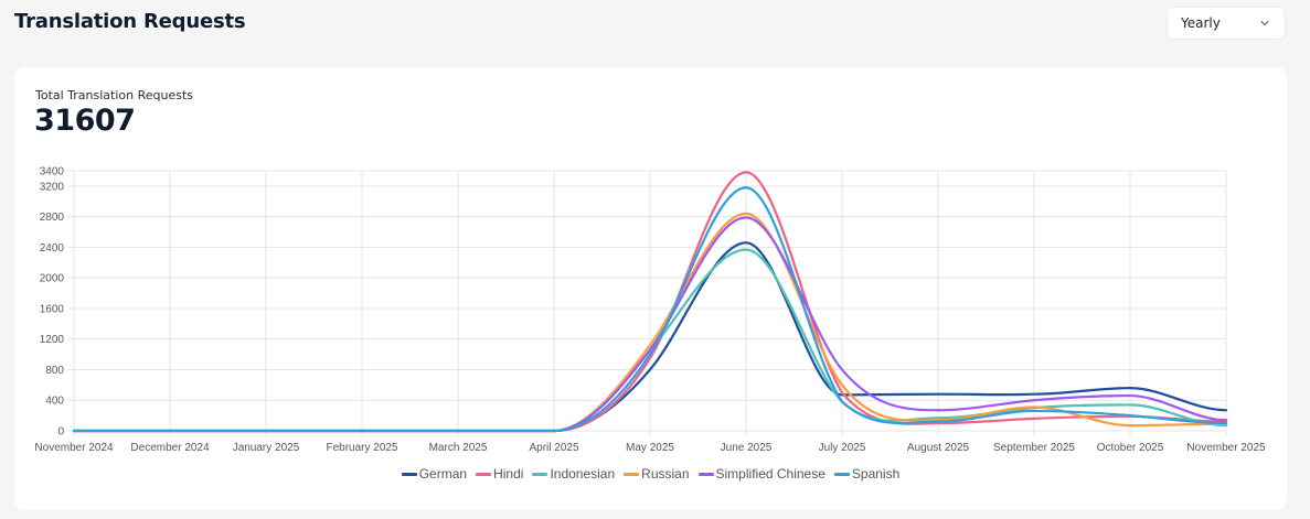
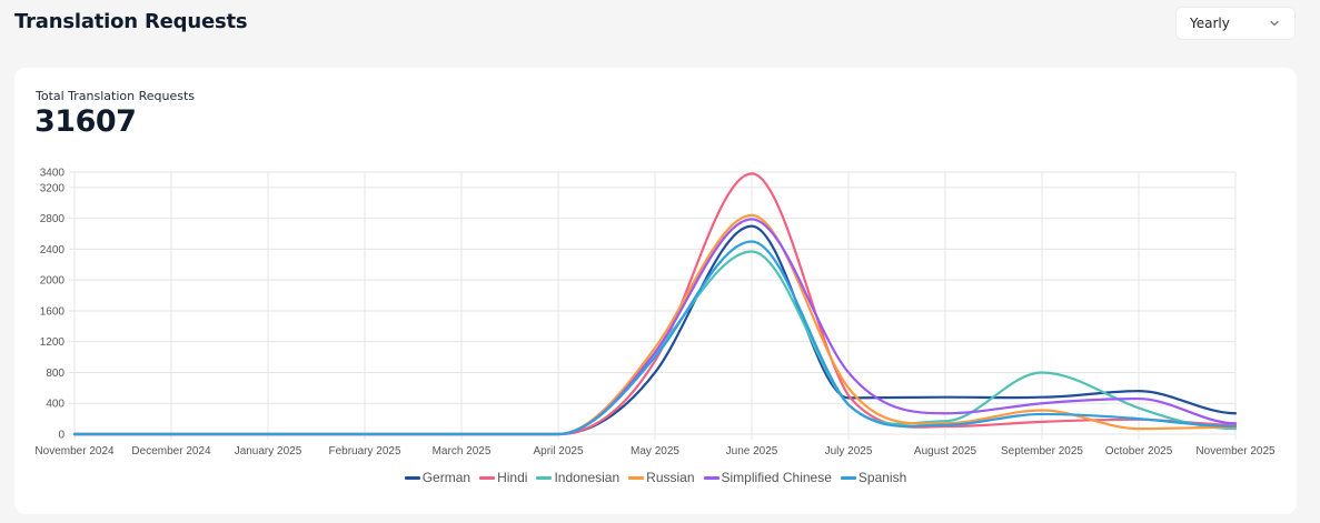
German/June 2025: 2500 -> 2700
Spanish/June 2025: 3200 -> 2500
Indonesian/September 2025: 300 -> 800
